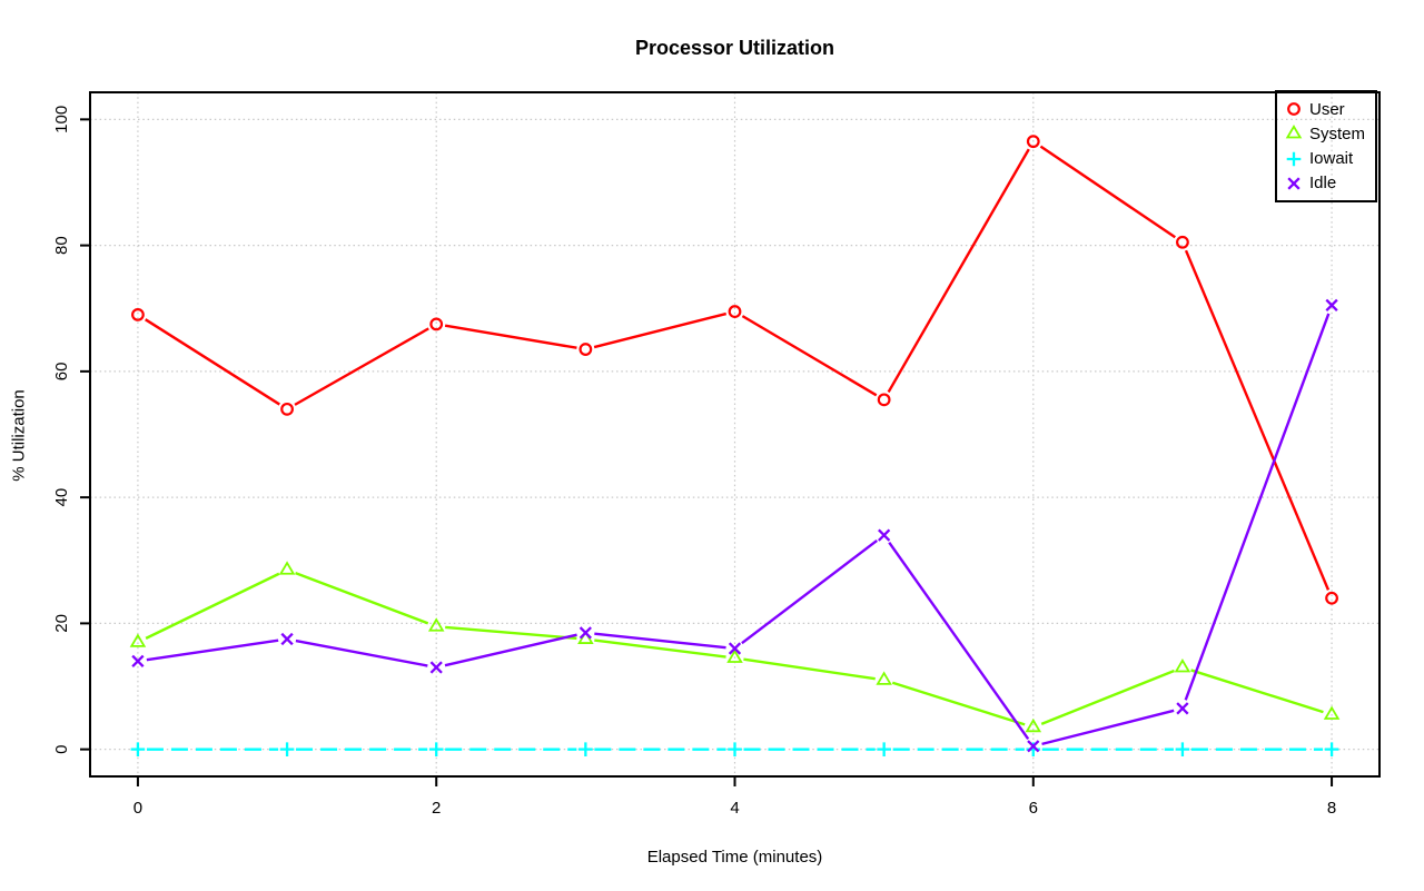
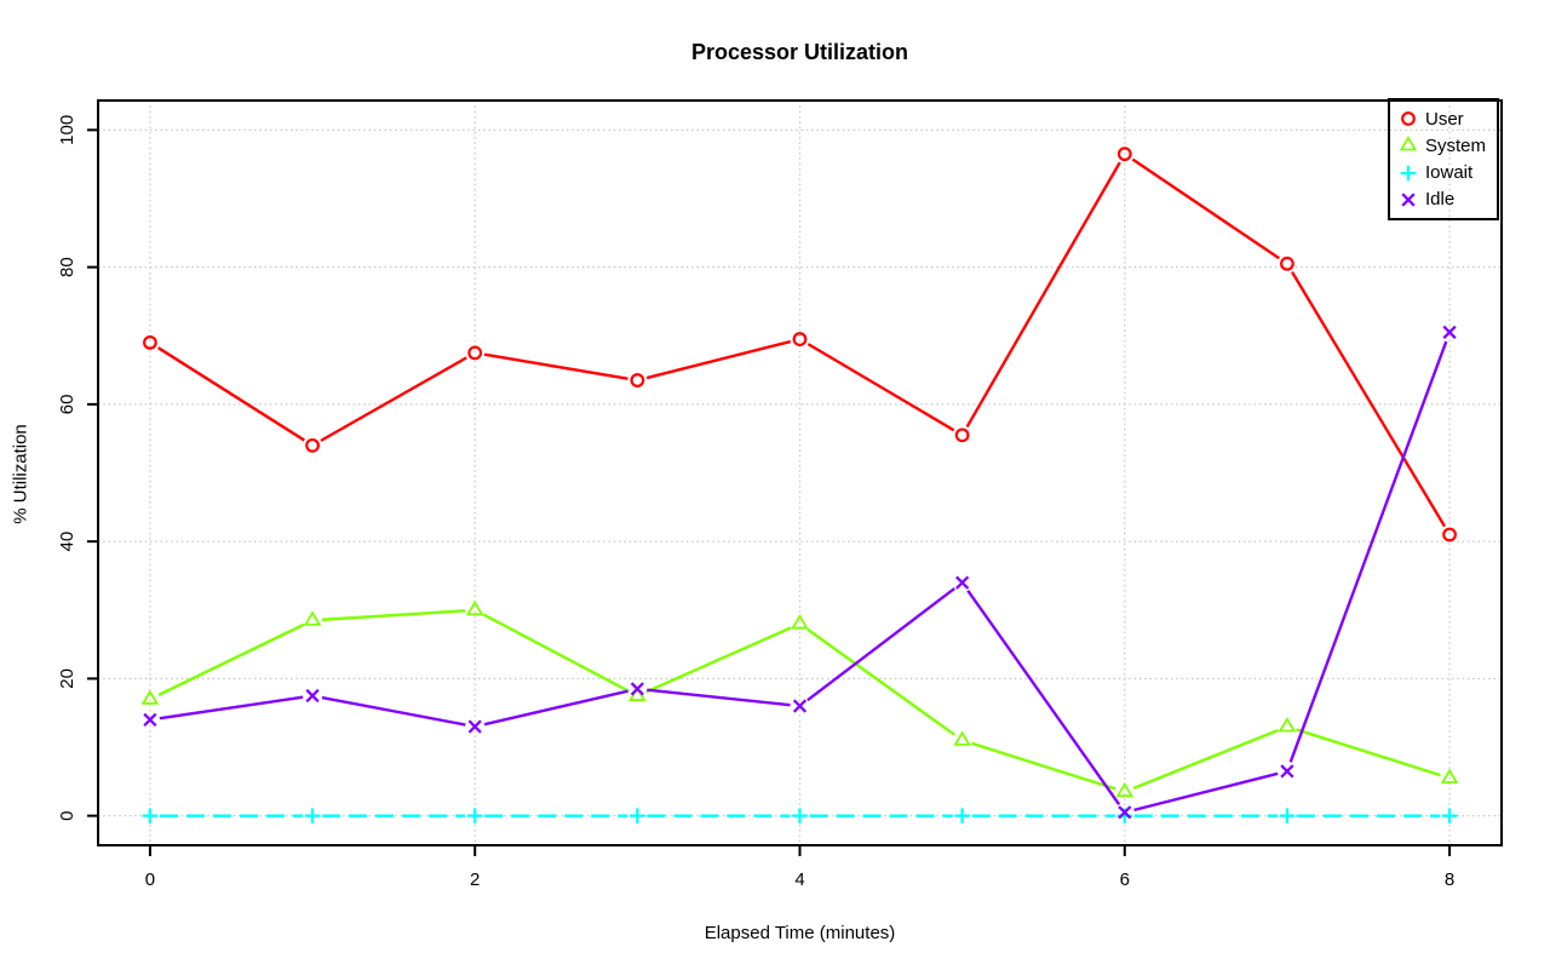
System/2: 20 -> 30
System/4: 14 -> 28
User/8: 24 -> 41
